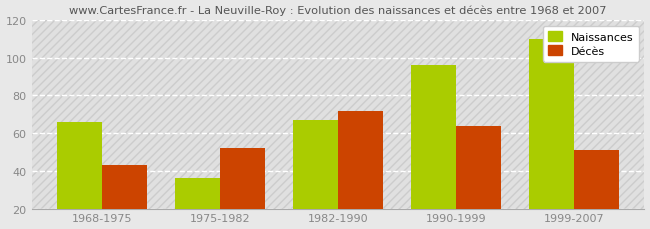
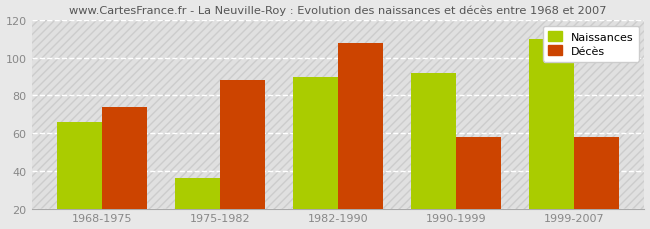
Décès/1968-1975: 43 -> 74
Décès/1975-1982: 52 -> 88
Naissances/1982-1990: 67 -> 90
Décès/1982-1990: 72 -> 108
Naissances/1990-1999: 96 -> 92
Décès/1990-1999: 64 -> 58
Décès/1999-2007: 51 -> 58
